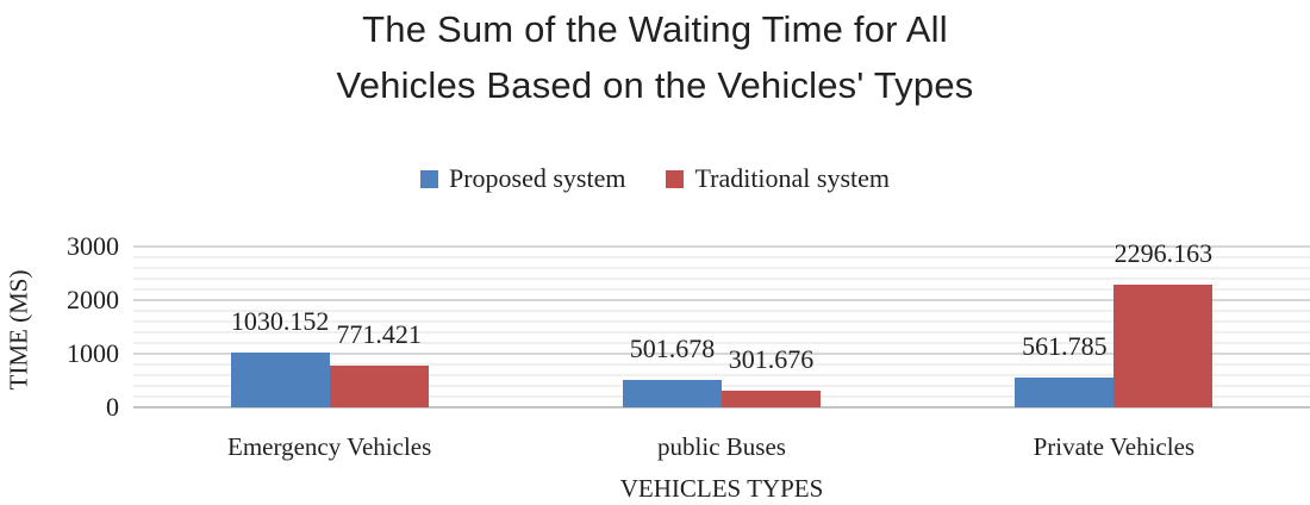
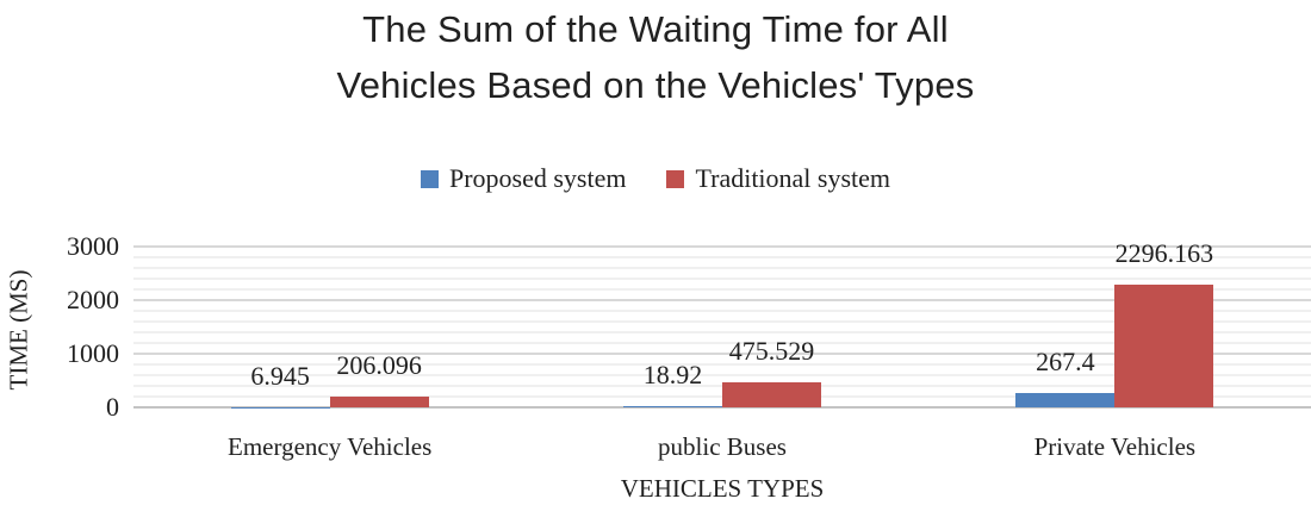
Proposed system/Emergency Vehicles: 1030.152 -> 6.945
Traditional system/Emergency Vehicles: 771.421 -> 206.096
Proposed system/public Buses: 501.678 -> 18.92
Traditional system/public Buses: 301.676 -> 475.529
Proposed system/Private Vehicles: 561.785 -> 267.4
